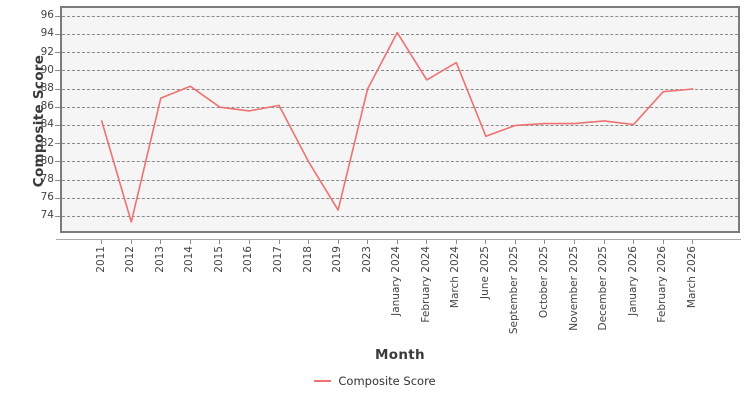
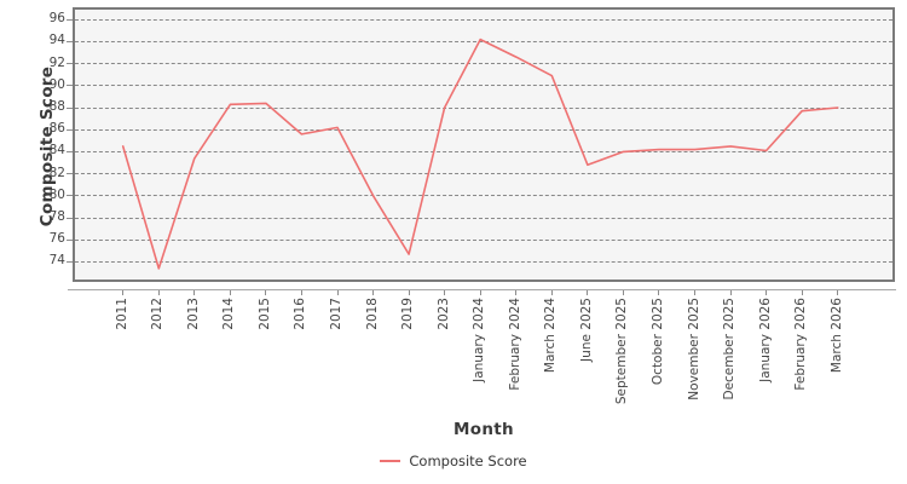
2013: 87 -> 83
2015: 86 -> 88
February 2024: 89 -> 93
